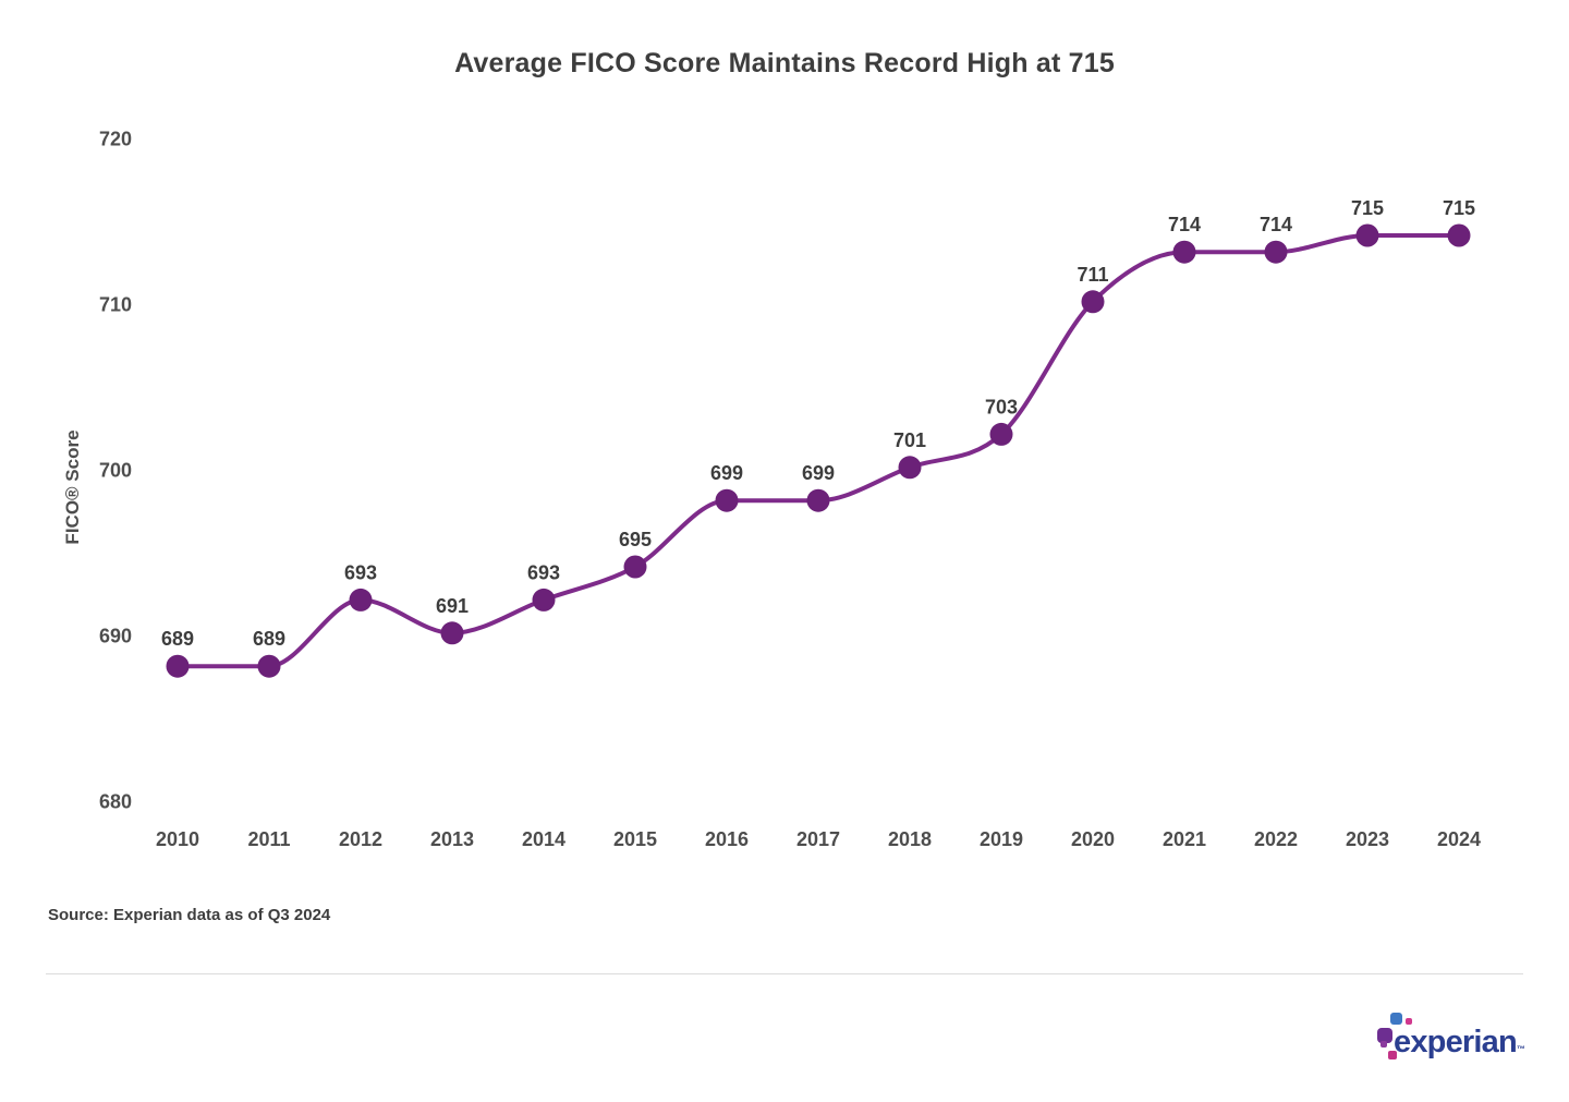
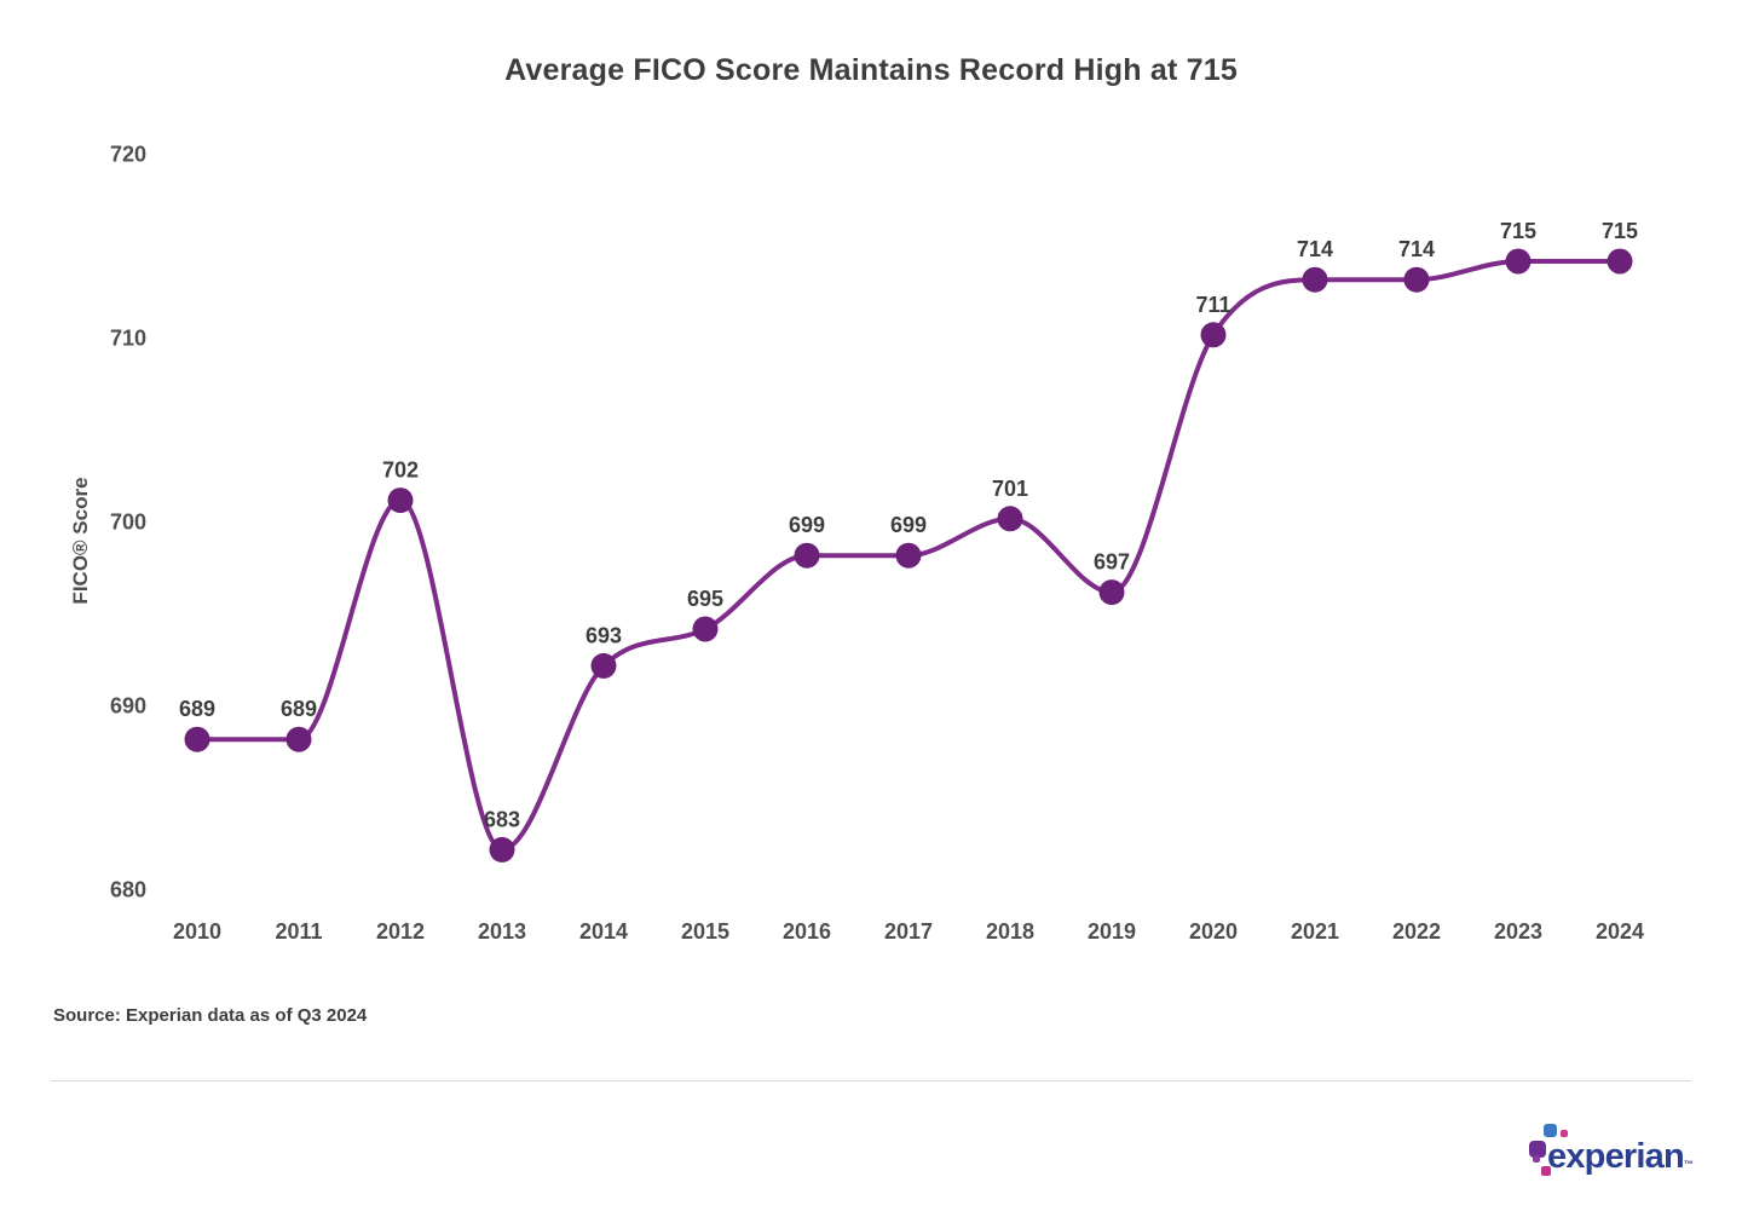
2012: 693 -> 702
2013: 691 -> 683
2019: 703 -> 697
